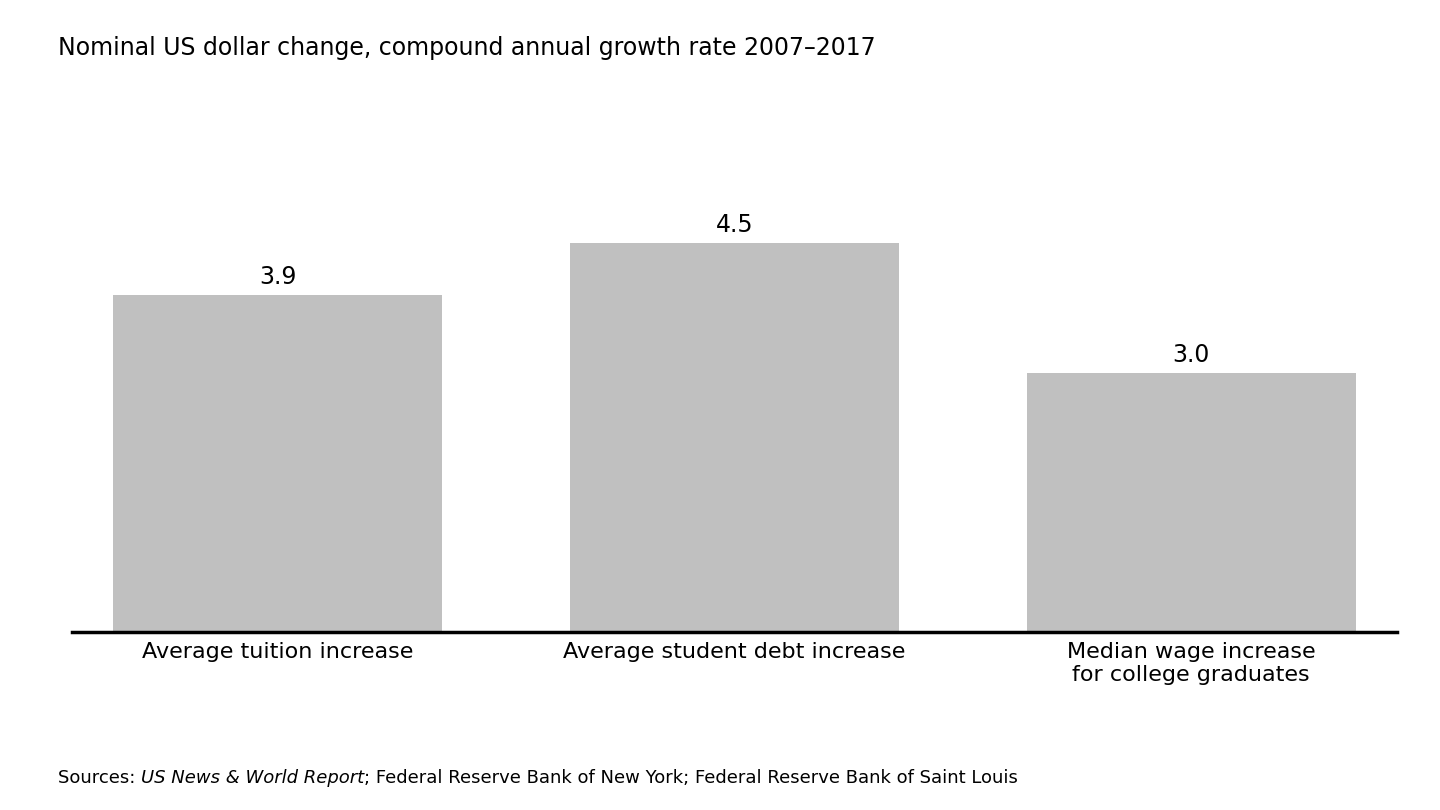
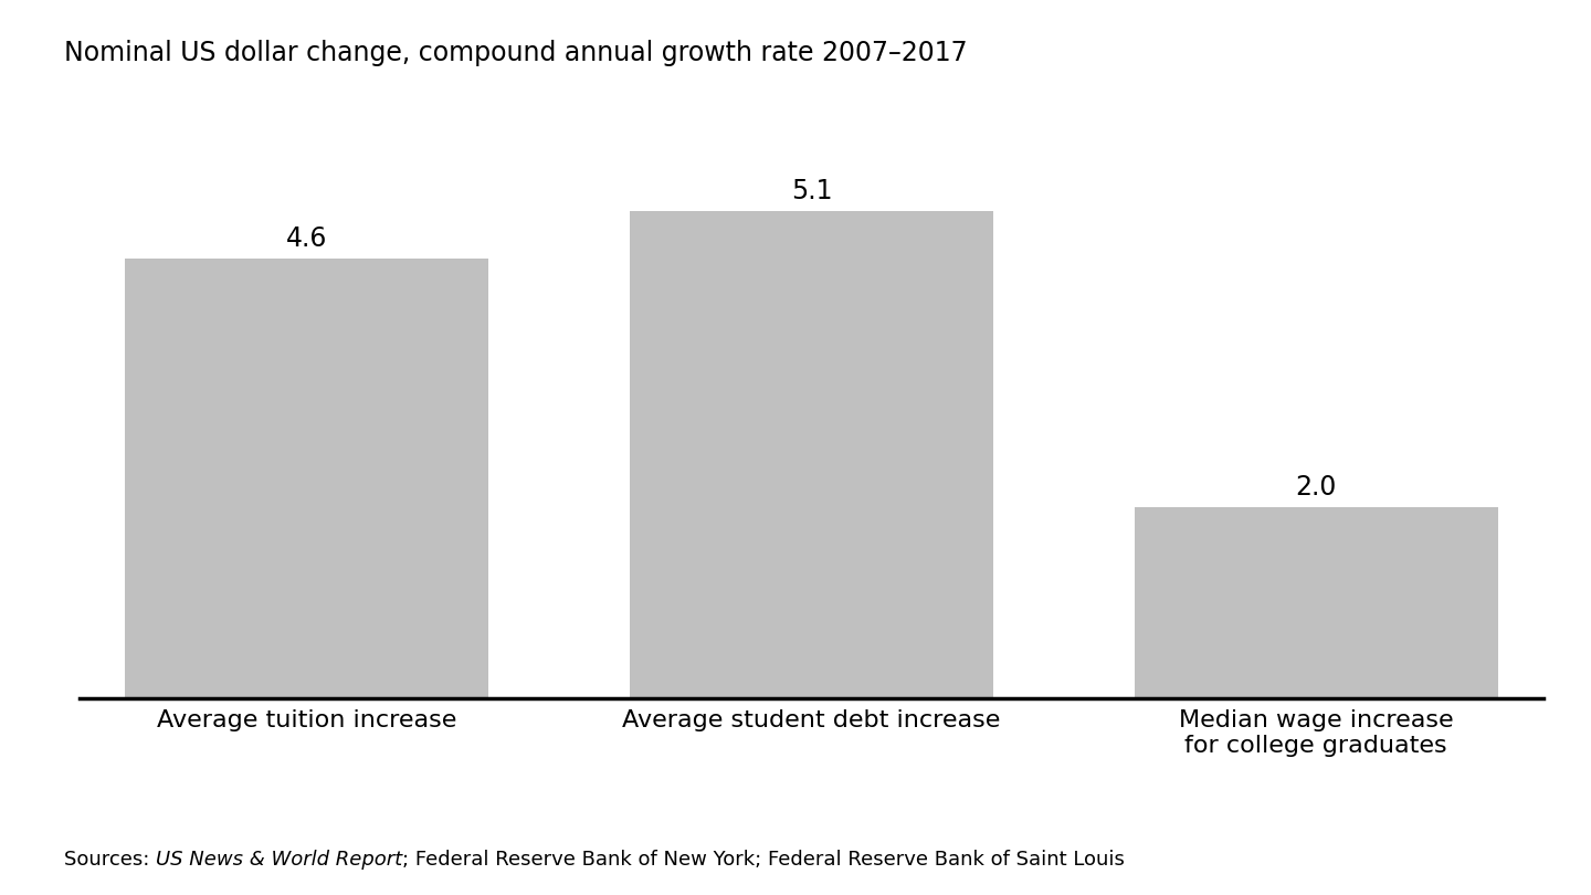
Average tuition increase: 3.9 -> 4.6
Average student debt increase: 4.5 -> 5.1
Median wage increase for college graduates: 3.0 -> 2.0
